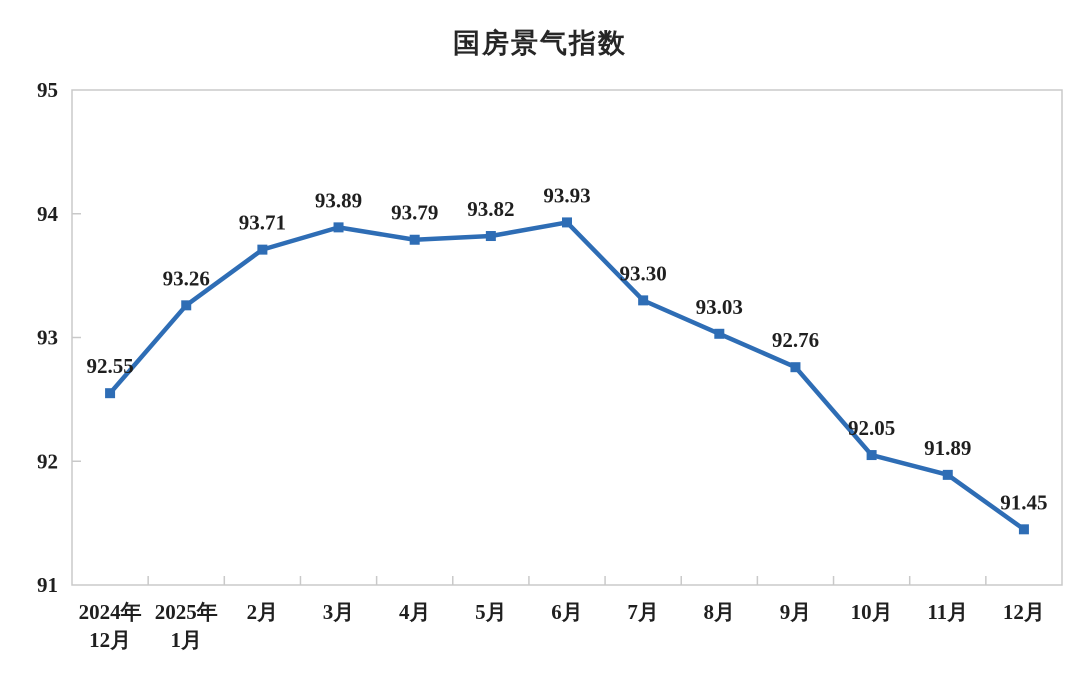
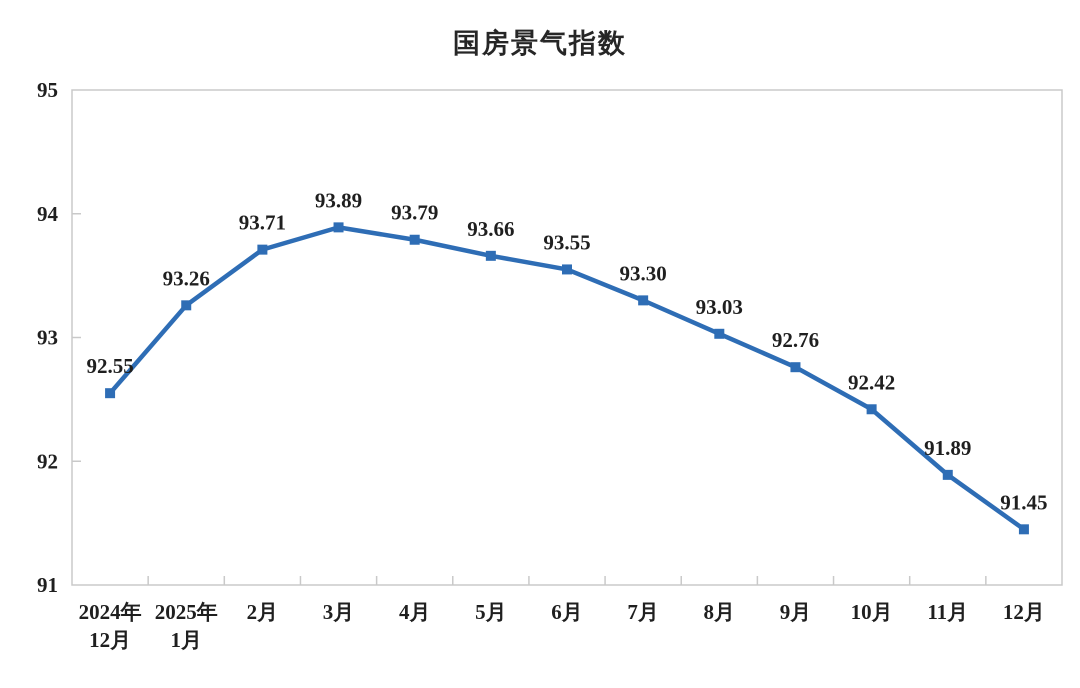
5月: 93.82 -> 93.66
6月: 93.93 -> 93.55
10月: 92.05 -> 92.42
